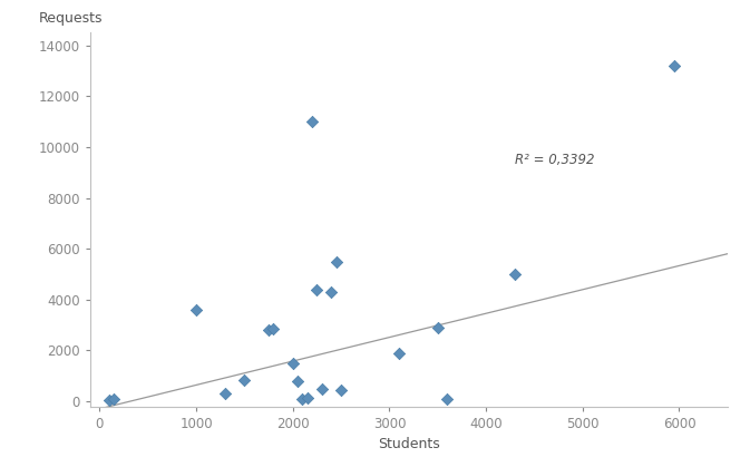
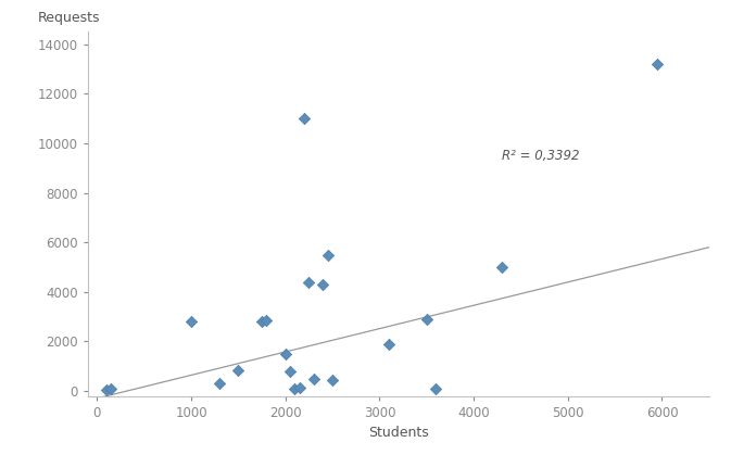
1000: 3600 -> 2800
